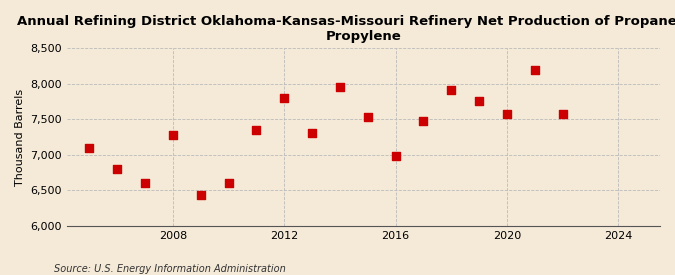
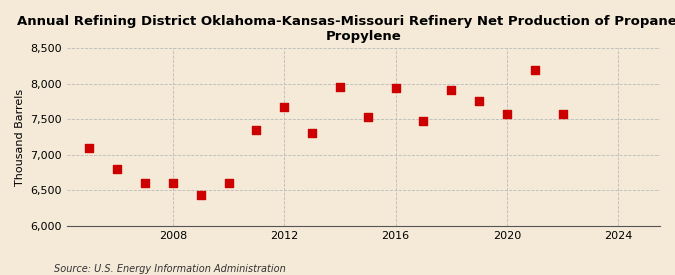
2008: 7,280 -> 6,600
2012: 7,800 -> 7,680
2016: 6,980 -> 7,940
